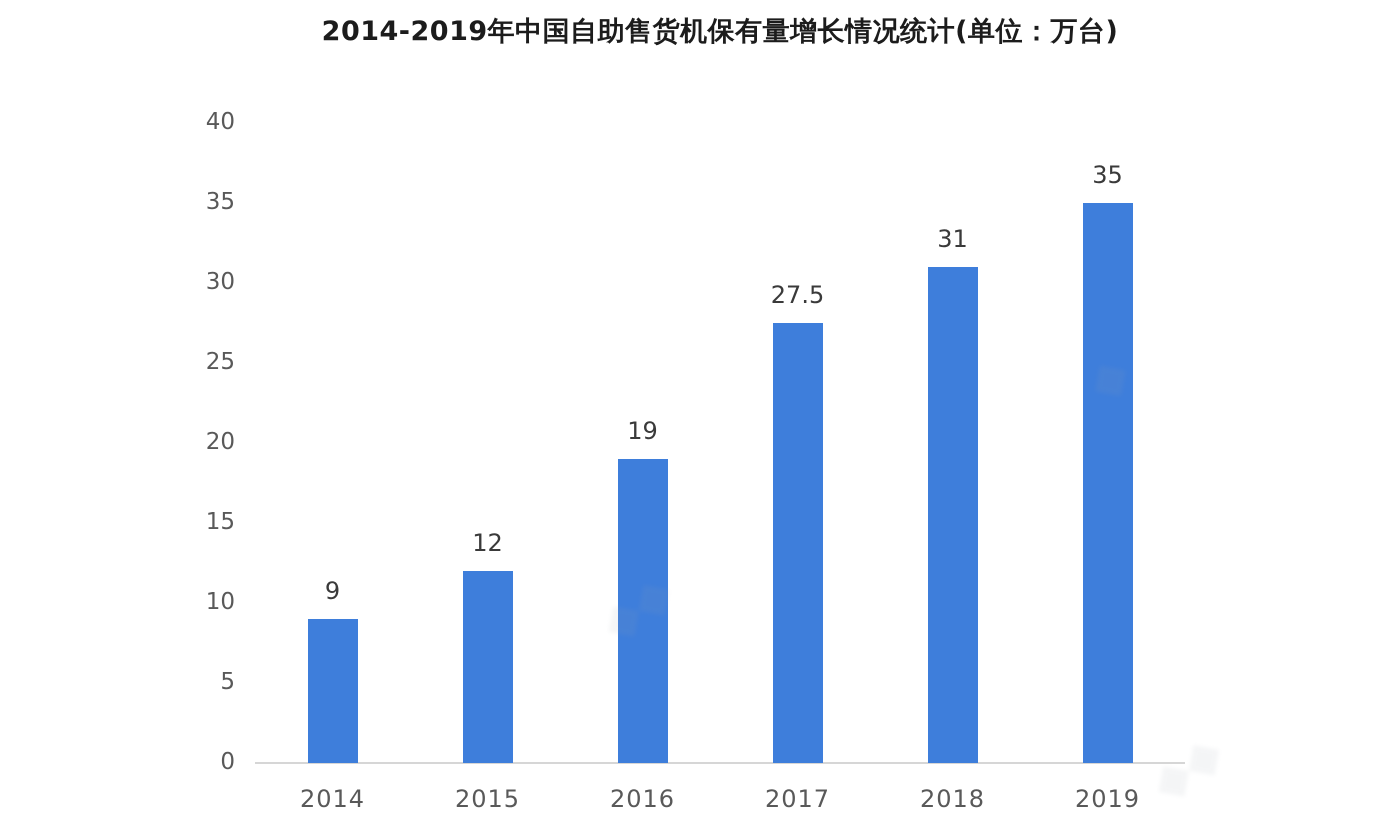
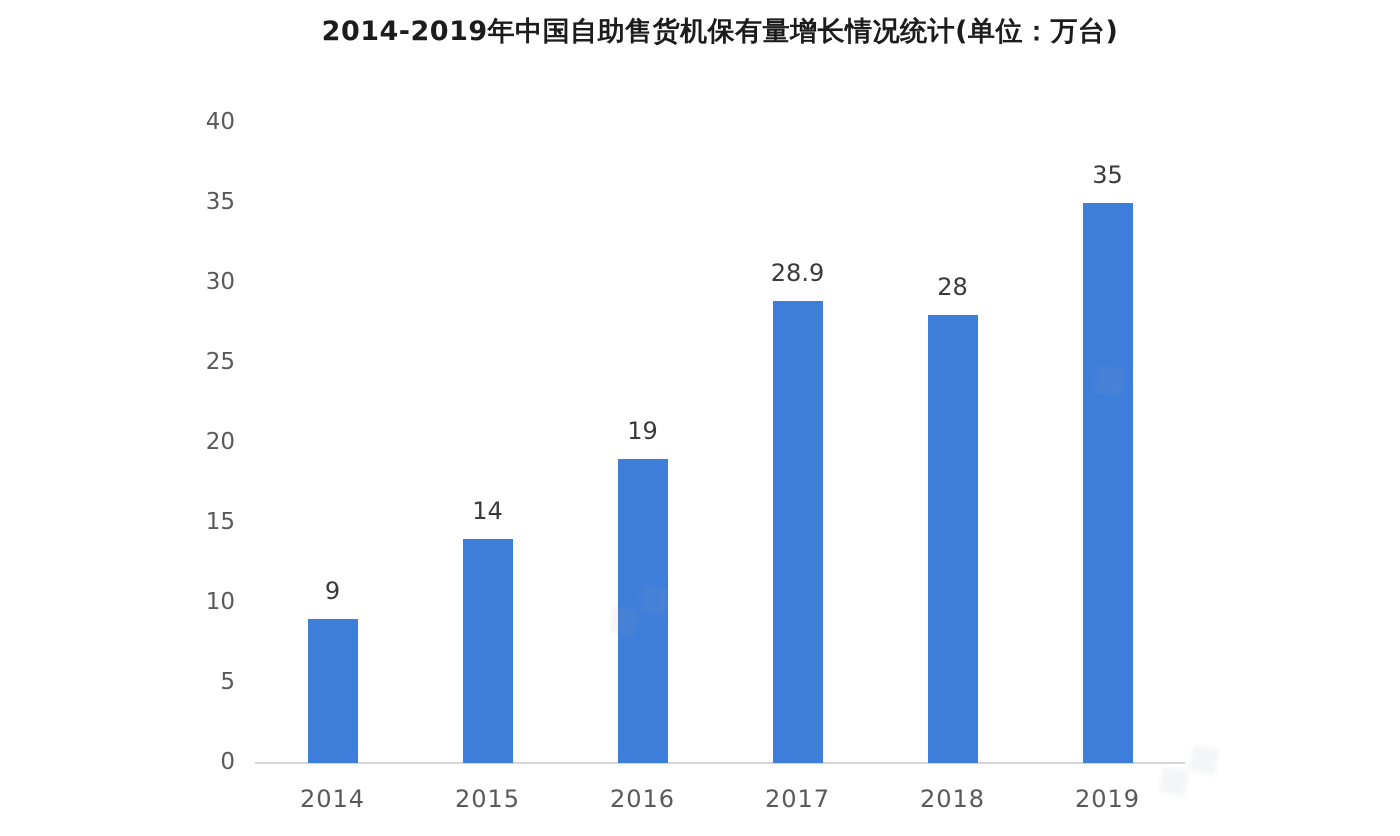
2015: 12 -> 14
2017: 27.5 -> 28.9
2018: 31 -> 28
